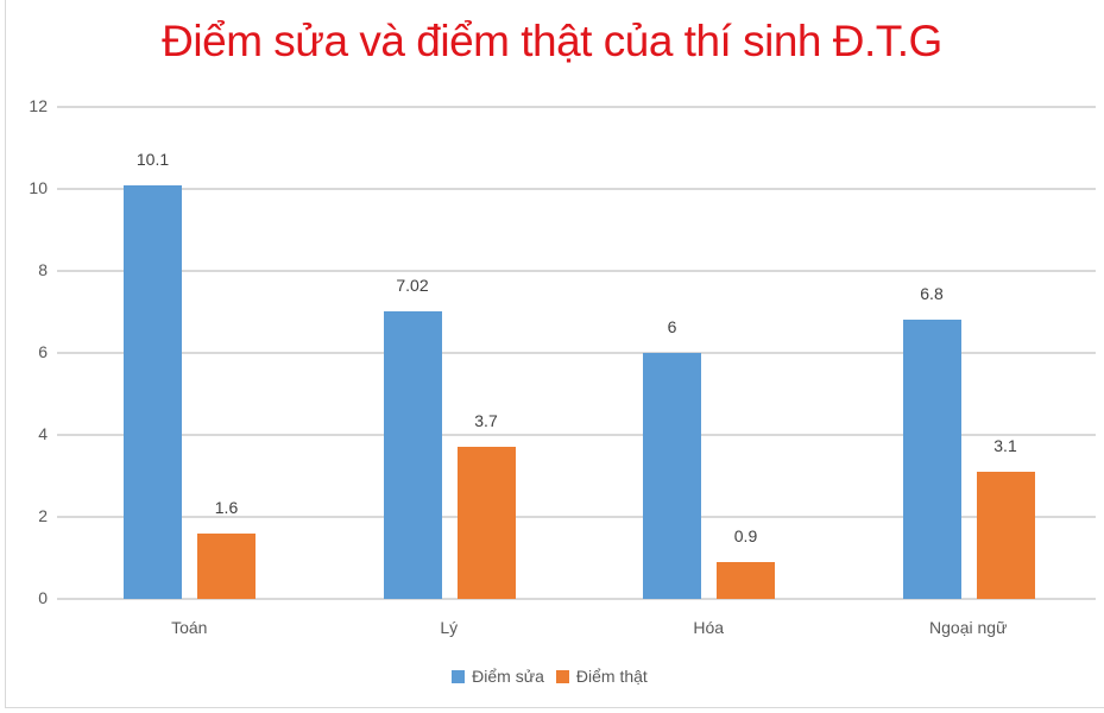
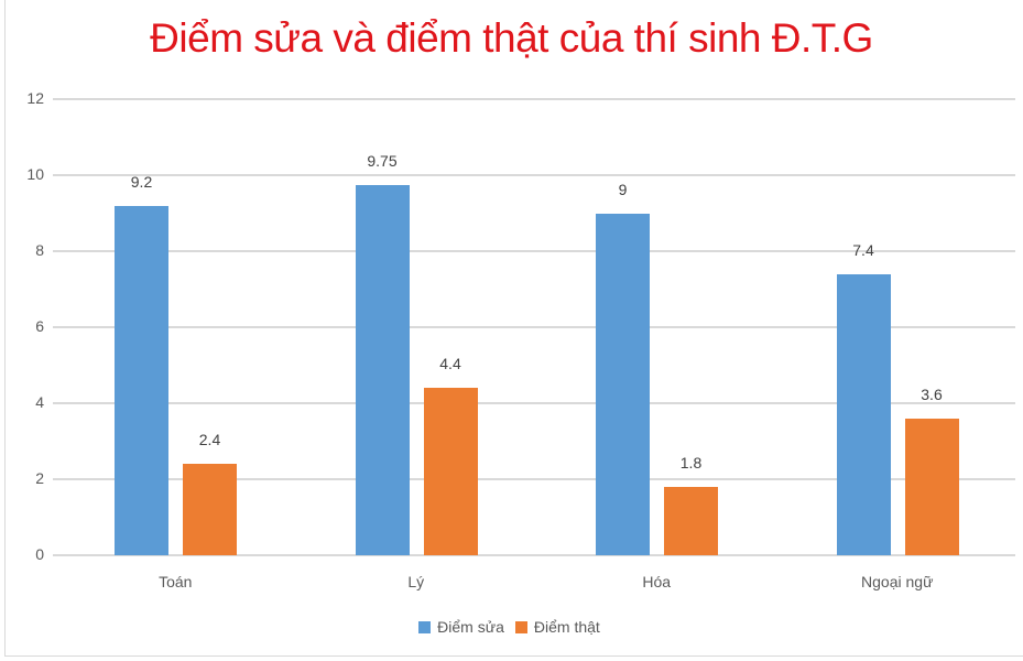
Điểm sửa/Toán: 10.1 -> 9.2
Điểm thật/Toán: 1.6 -> 2.4
Điểm sửa/Lý: 7.02 -> 9.75
Điểm thật/Lý: 3.7 -> 4.4
Điểm sửa/Hóa: 6 -> 9
Điểm thật/Hóa: 0.9 -> 1.8
Điểm sửa/Ngoại ngữ: 6.8 -> 7.4
Điểm thật/Ngoại ngữ: 3.1 -> 3.6
